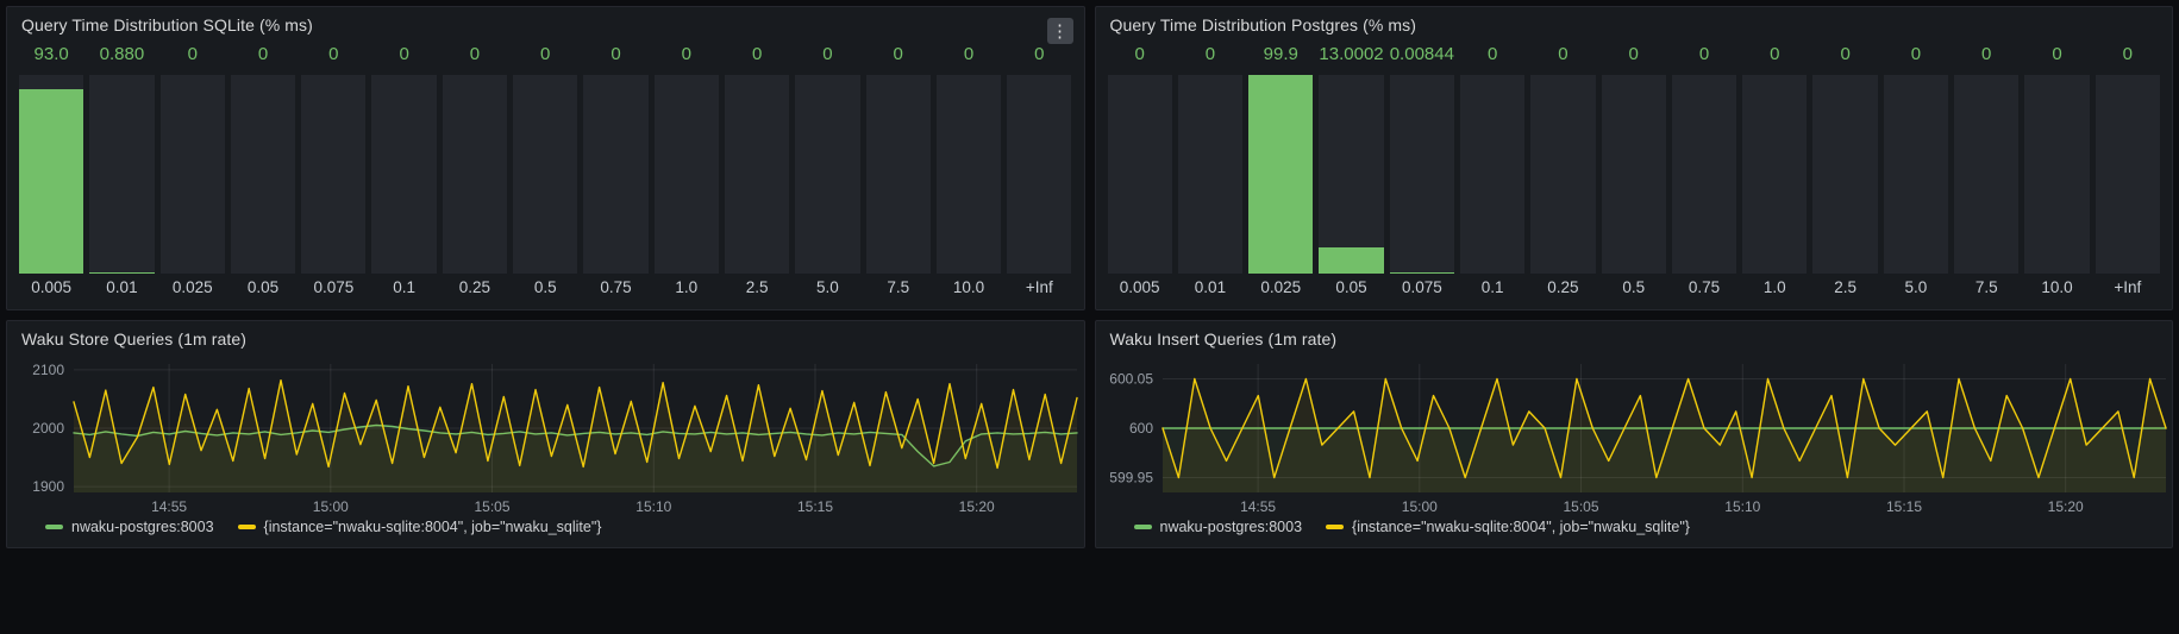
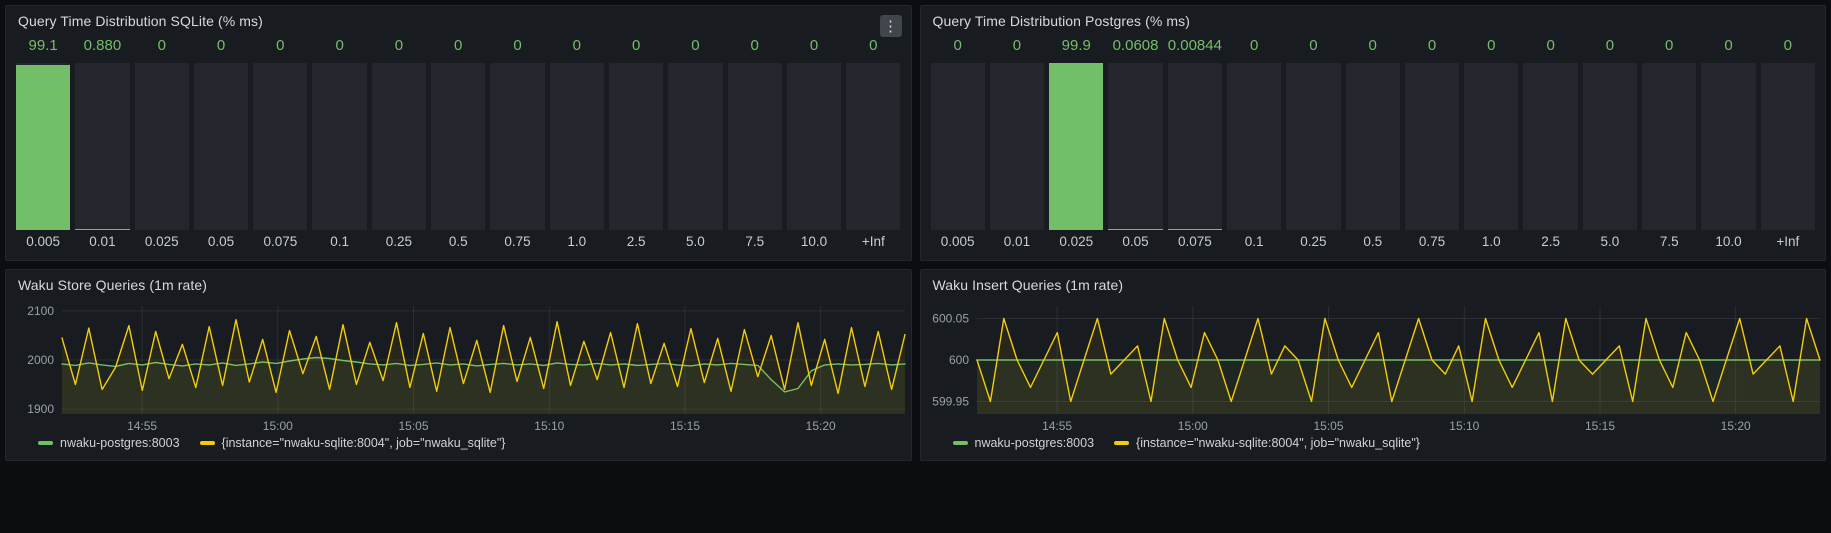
Query Time Distribution SQLite (% ms)/0.005: 93.0 -> 99.1
Query Time Distribution Postgres (% ms)/0.05: 13.0002 -> 0.0608
